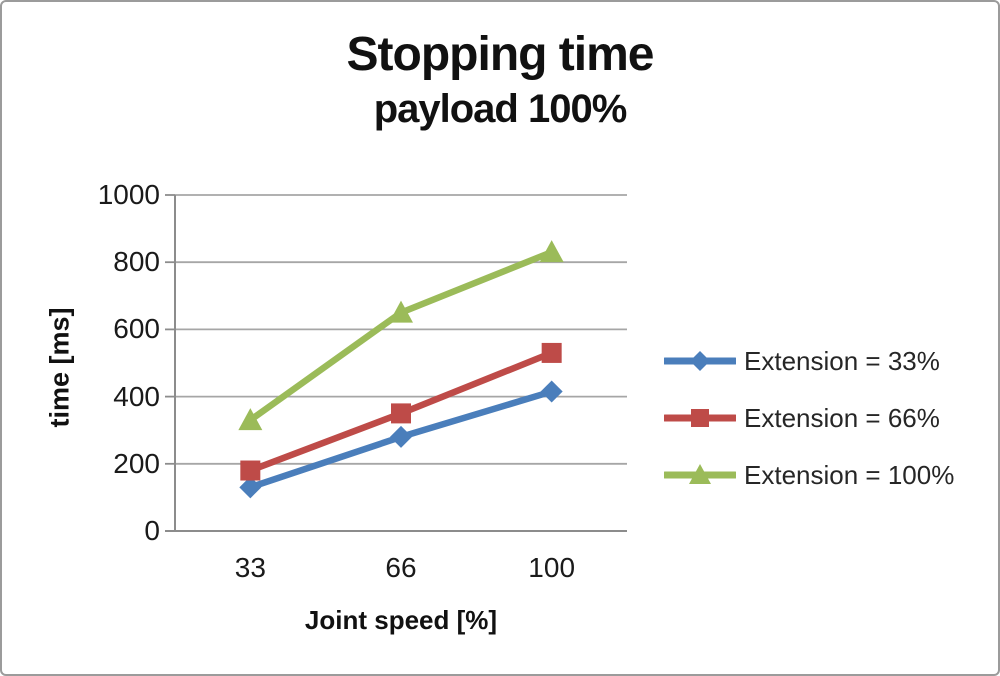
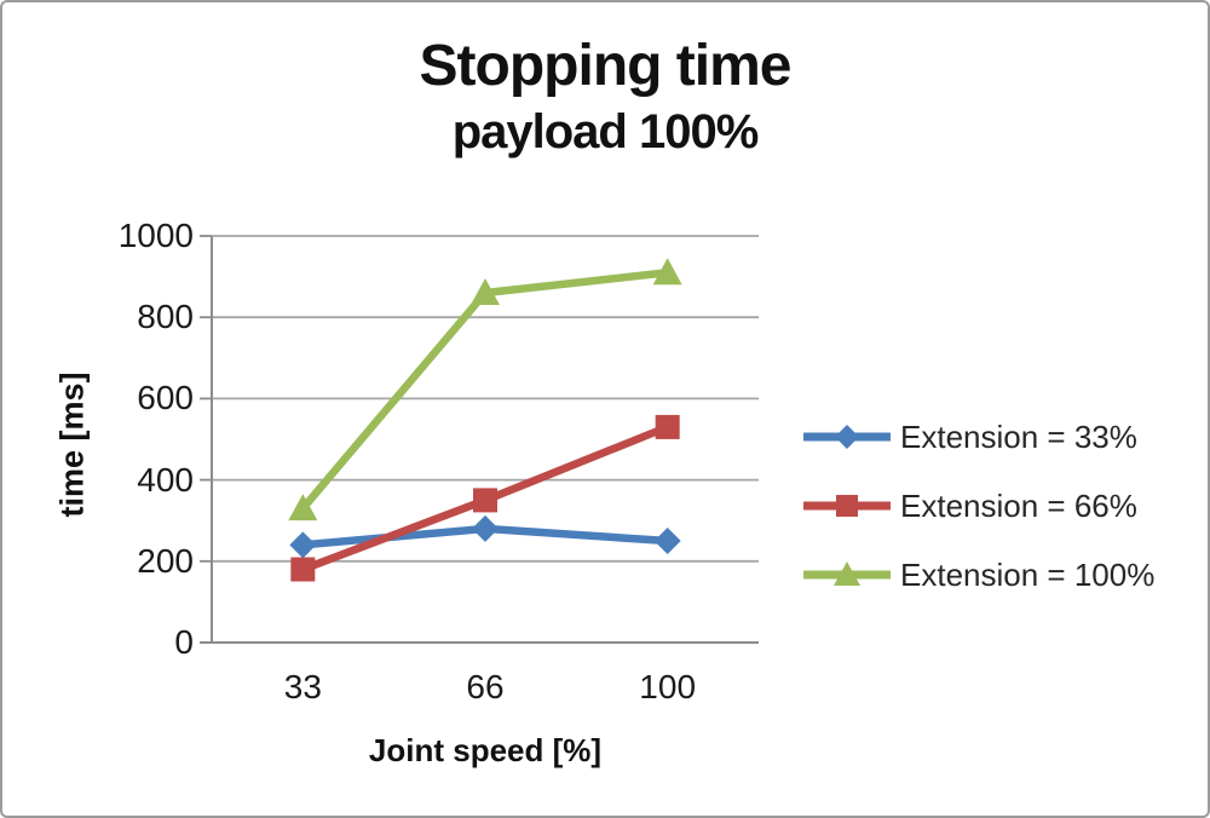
Extension = 33%/33: 130 -> 240
Extension = 100%/66: 650 -> 860
Extension = 33%/100: 420 -> 250
Extension = 100%/100: 830 -> 910
